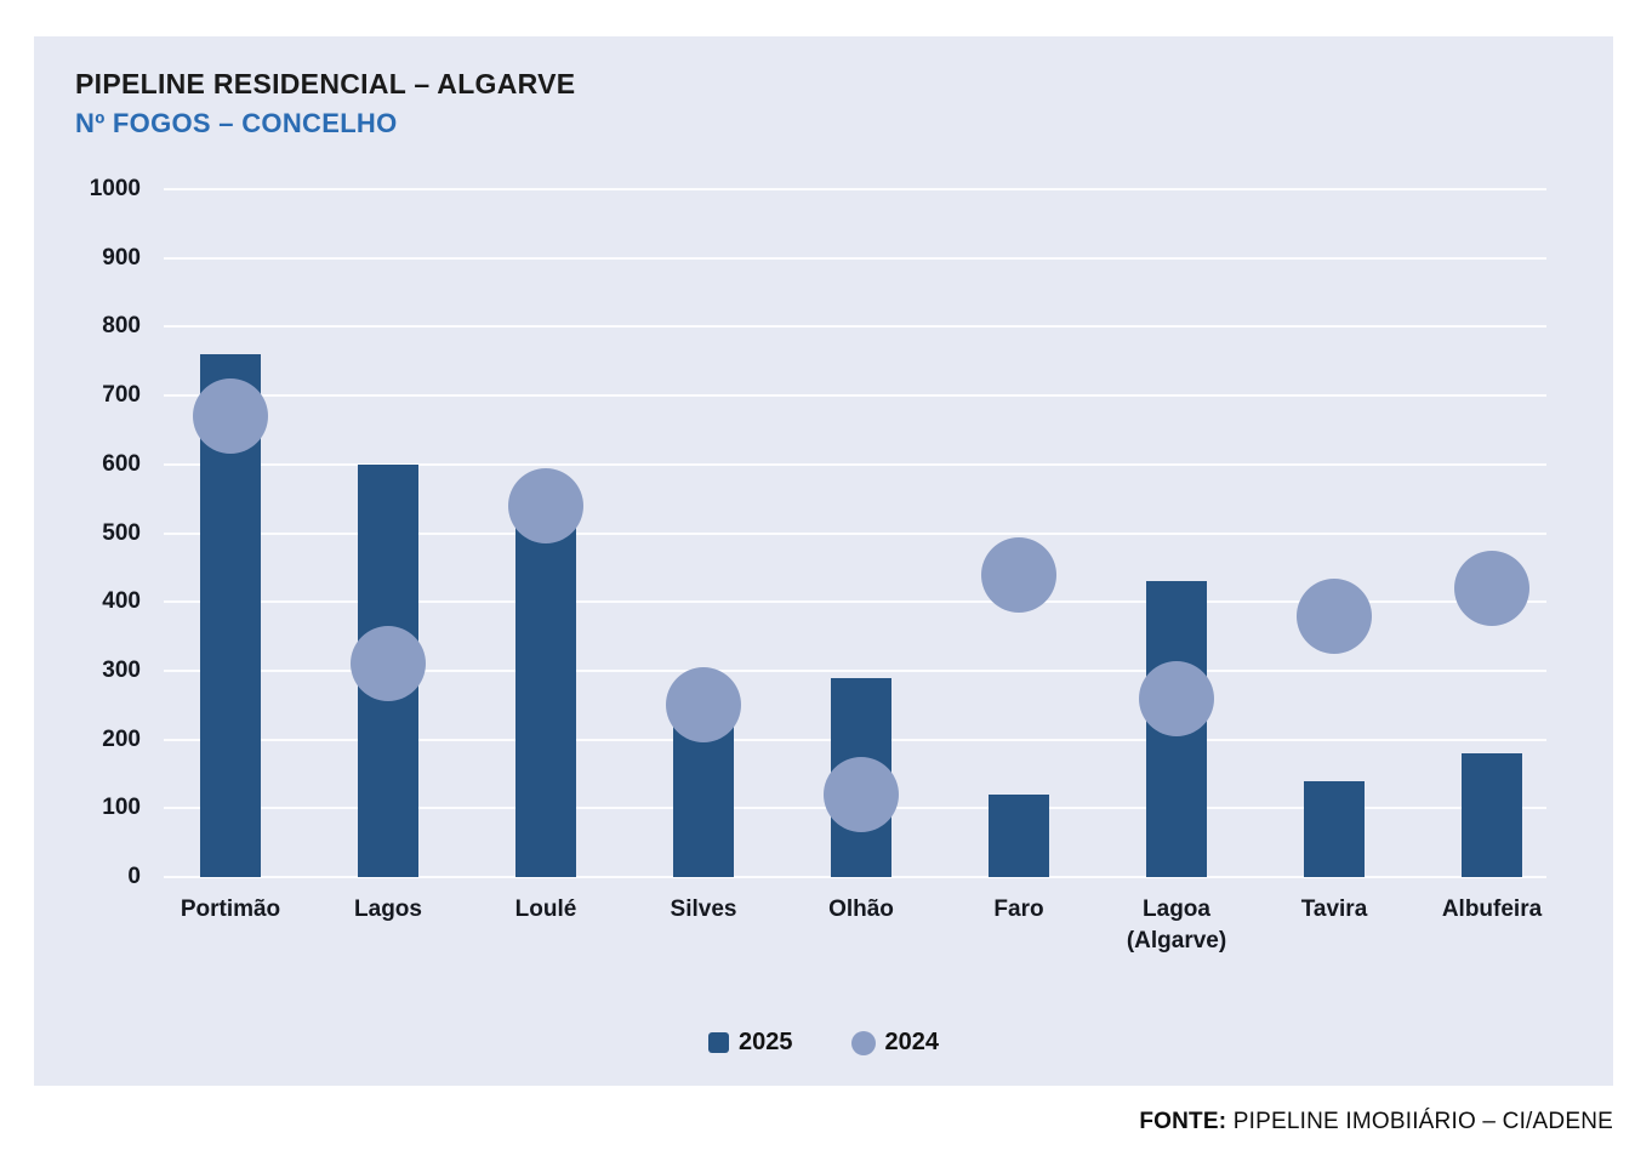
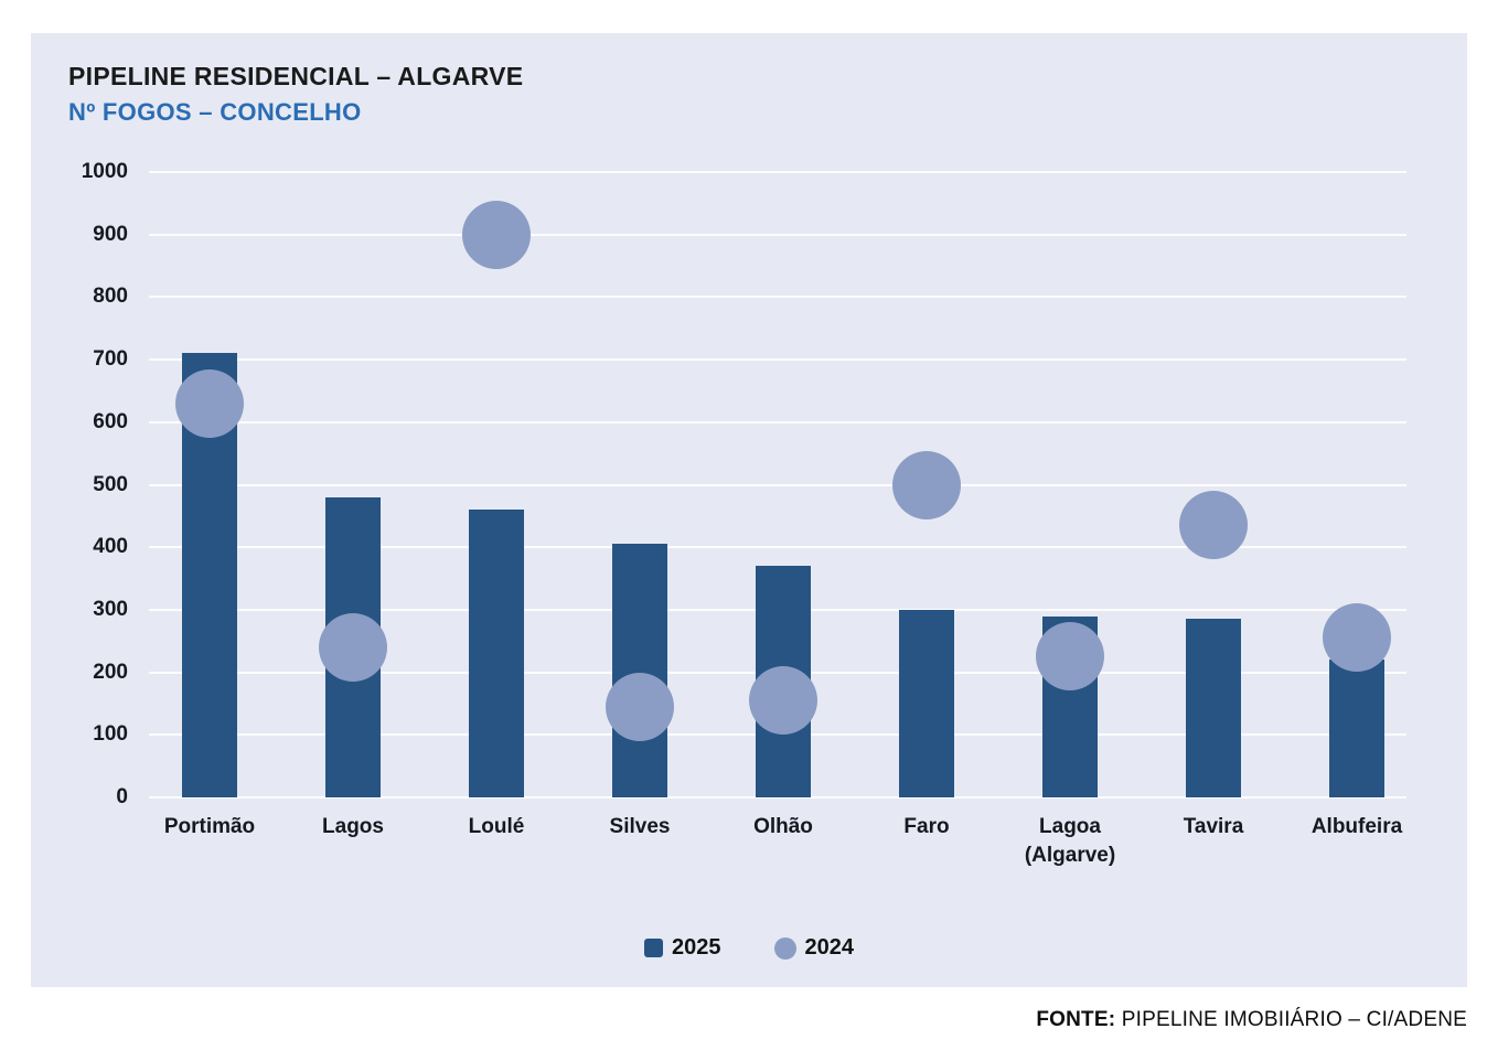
2025/Portimão: 760 -> 710
2024/Portimão: 670 -> 630
2025/Lagos: 600 -> 480
2024/Lagos: 310 -> 240
2025/Loulé: 510 -> 460
2024/Loulé: 540 -> 900
2025/Silves: 240 -> 400
2024/Silves: 250 -> 140
2025/Olhão: 290 -> 370
2024/Olhão: 120 -> 160
2025/Faro: 120 -> 300
2024/Faro: 440 -> 500
2025/Lagoa (Algarve): 430 -> 290
2024/Lagoa (Algarve): 260 -> 220
2025/Tavira: 140 -> 280
2024/Tavira: 380 -> 440
2025/Albufeira: 180 -> 220
2024/Albufeira: 420 -> 260
